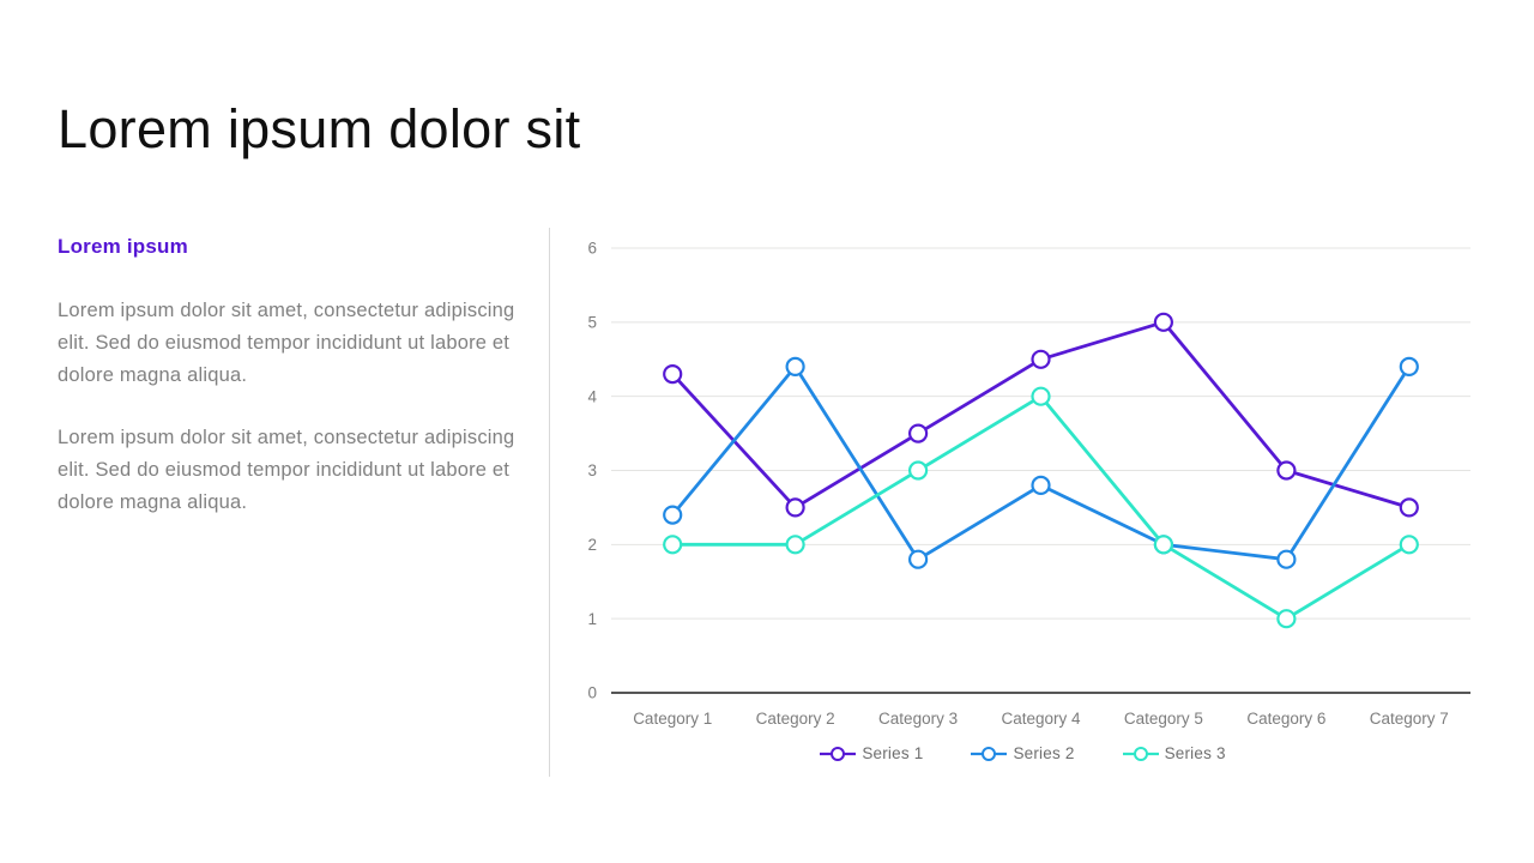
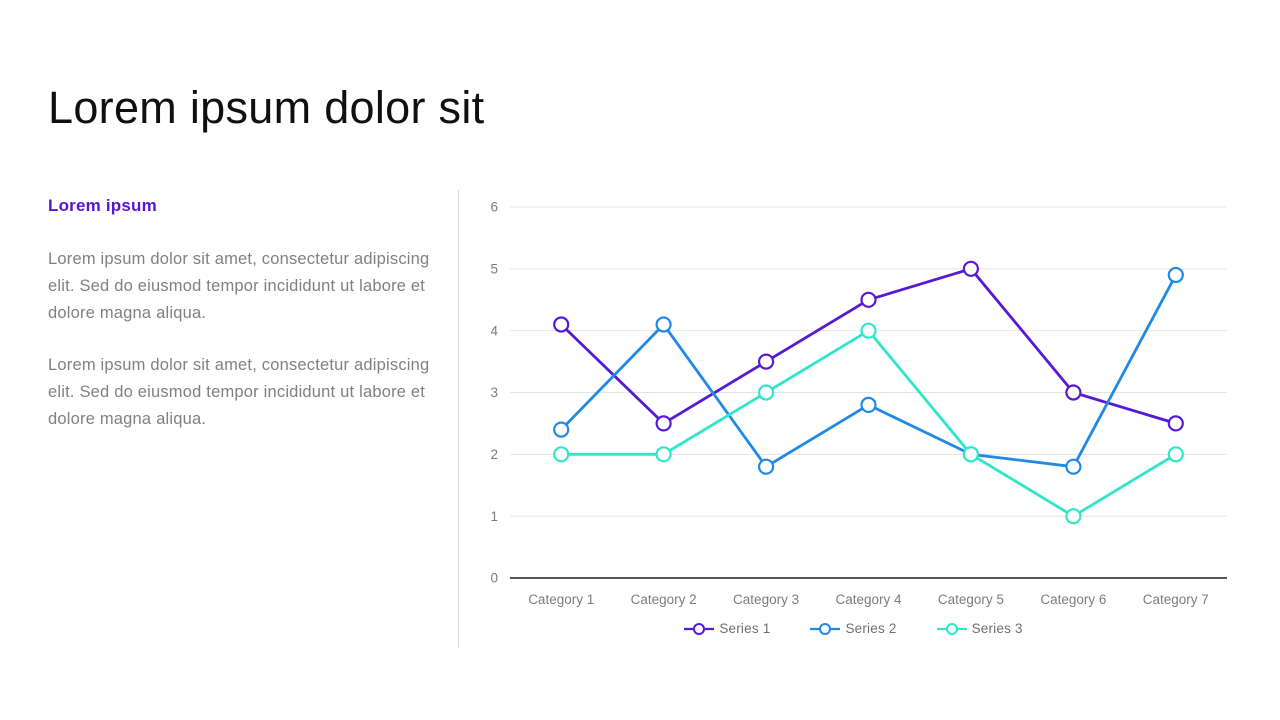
Series 1/Category 1: 4.3 -> 4.1
Series 2/Category 2: 4.4 -> 4.1
Series 2/Category 7: 4.4 -> 4.9
